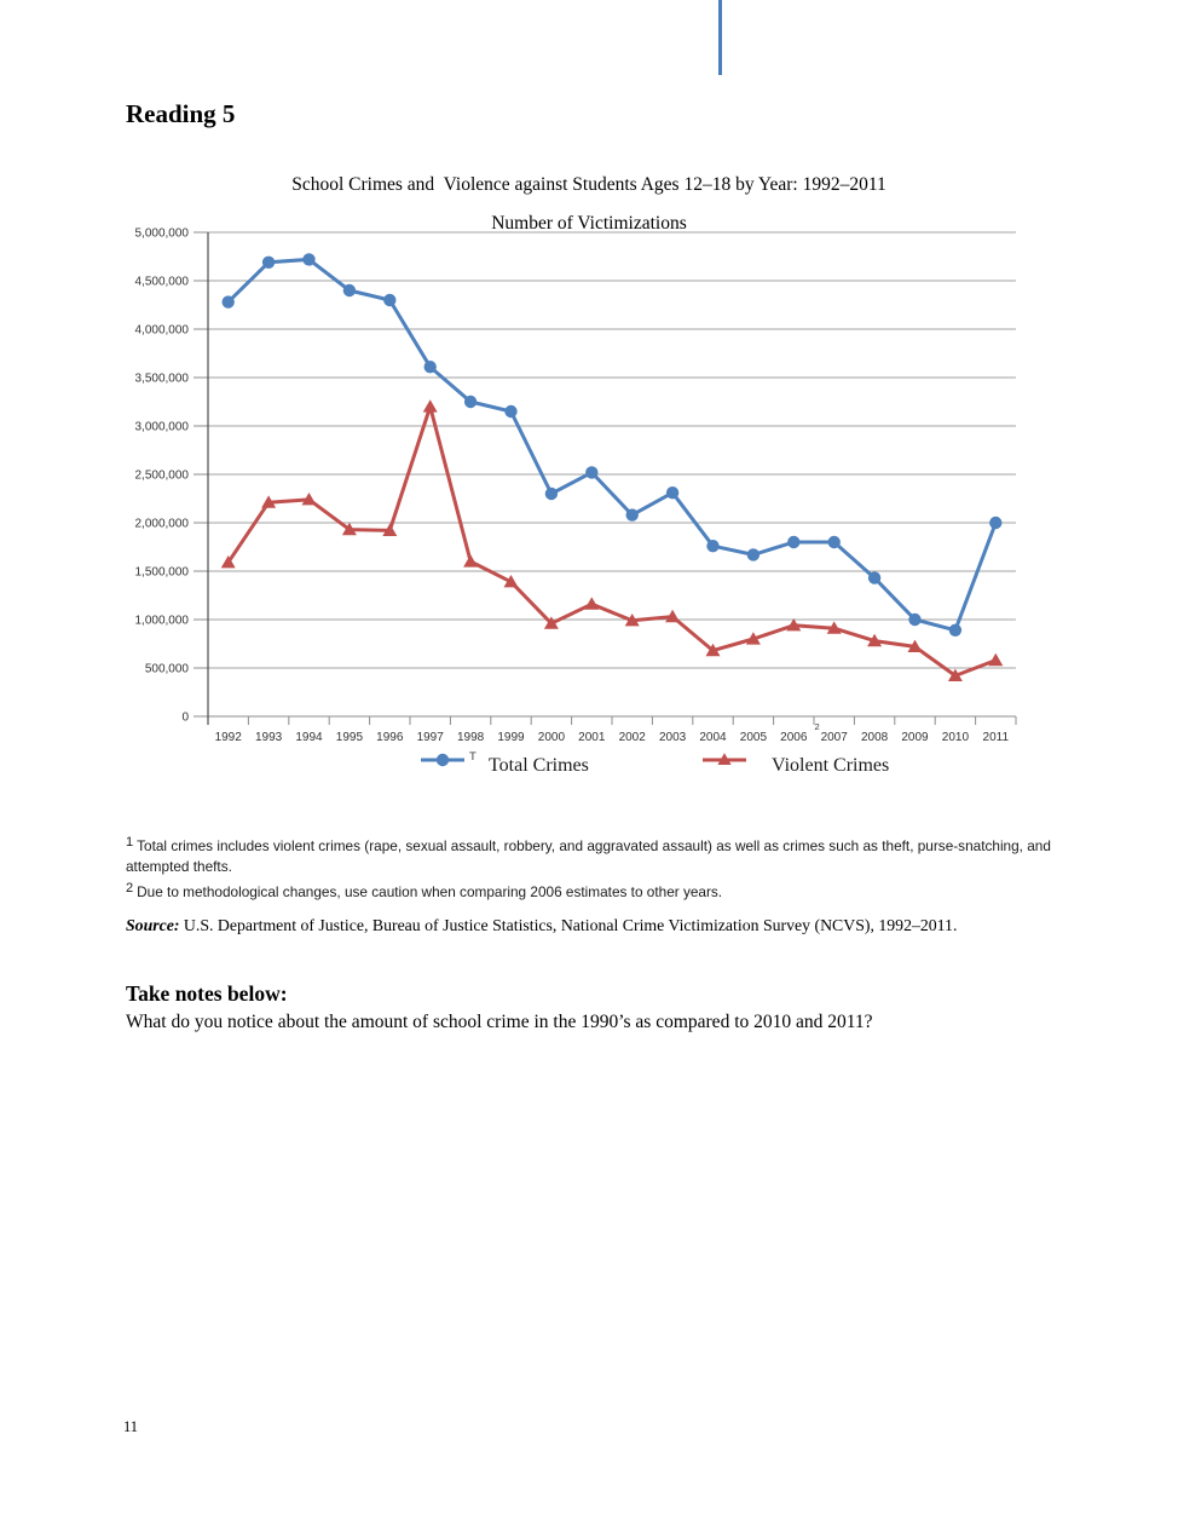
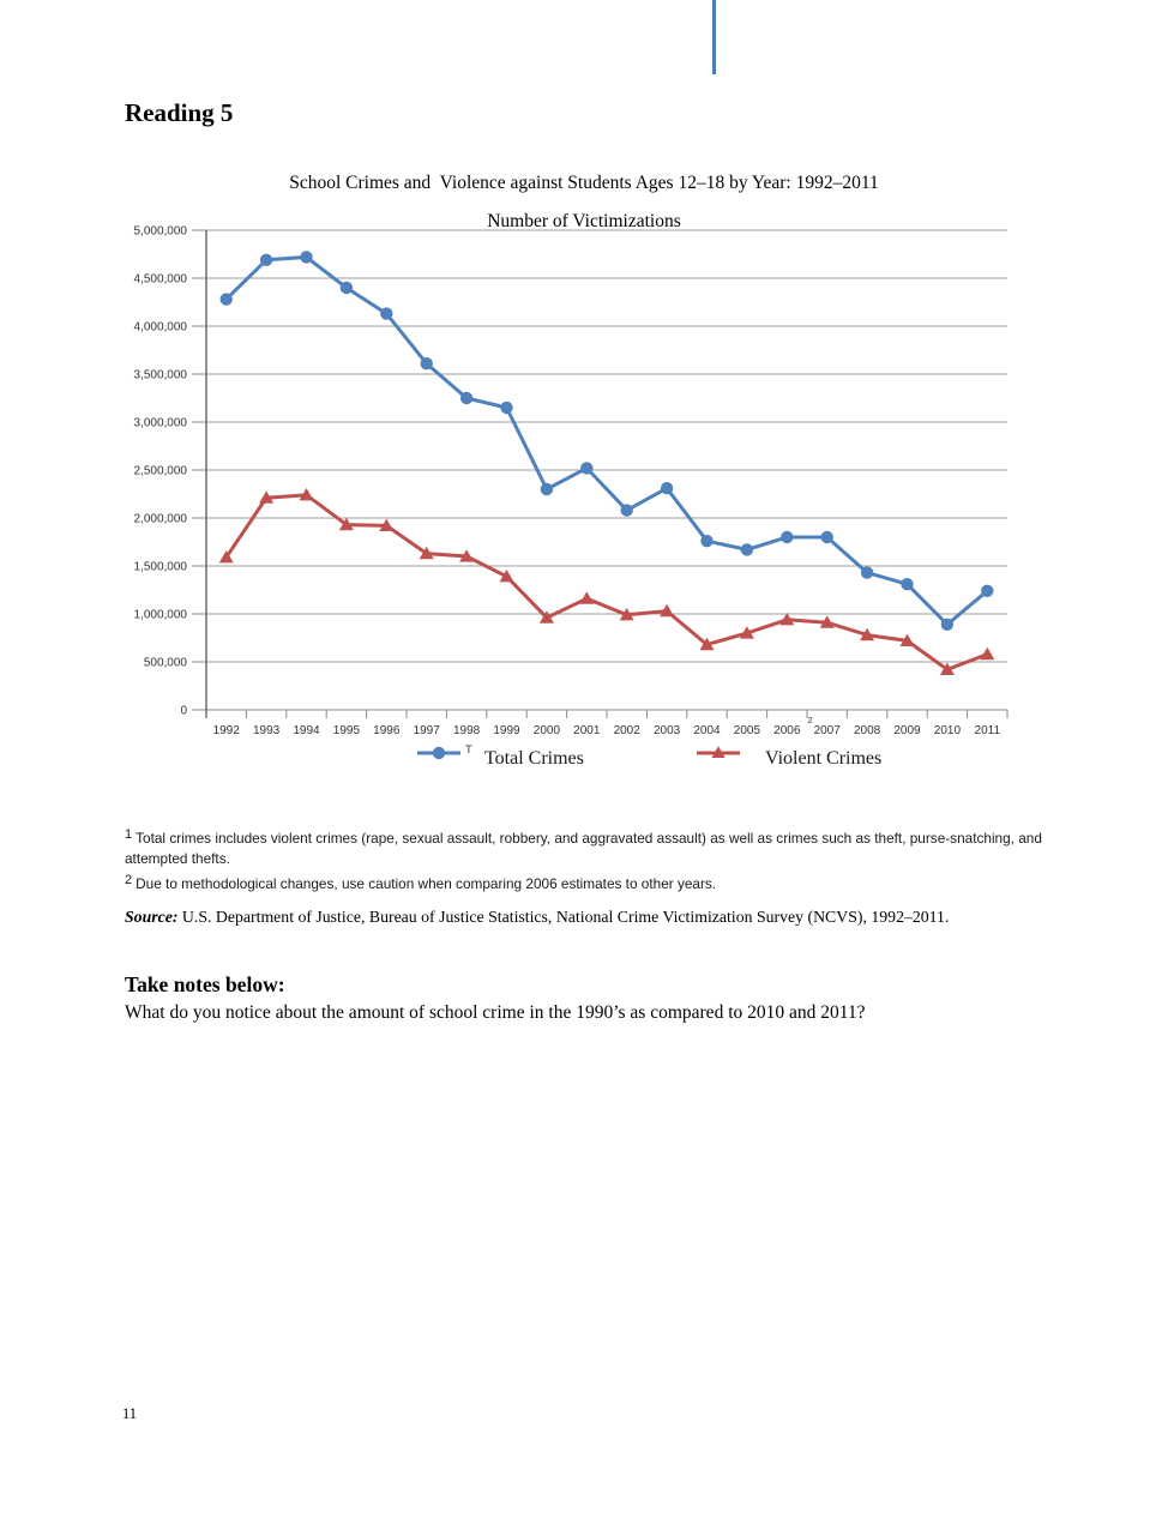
Total Crimes/1996: 4300000 -> 4100000
Violent Crimes/1997: 3200000 -> 1600000
Total Crimes/2009: 1000000 -> 1300000
Total Crimes/2011: 2000000 -> 1200000
